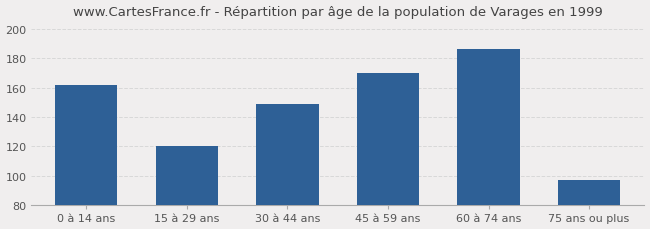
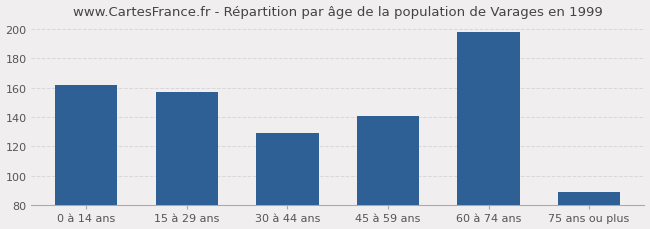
15 à 29 ans: 120 -> 157
30 à 44 ans: 149 -> 129
45 à 59 ans: 170 -> 141
60 à 74 ans: 186 -> 198
75 ans ou plus: 97 -> 89
